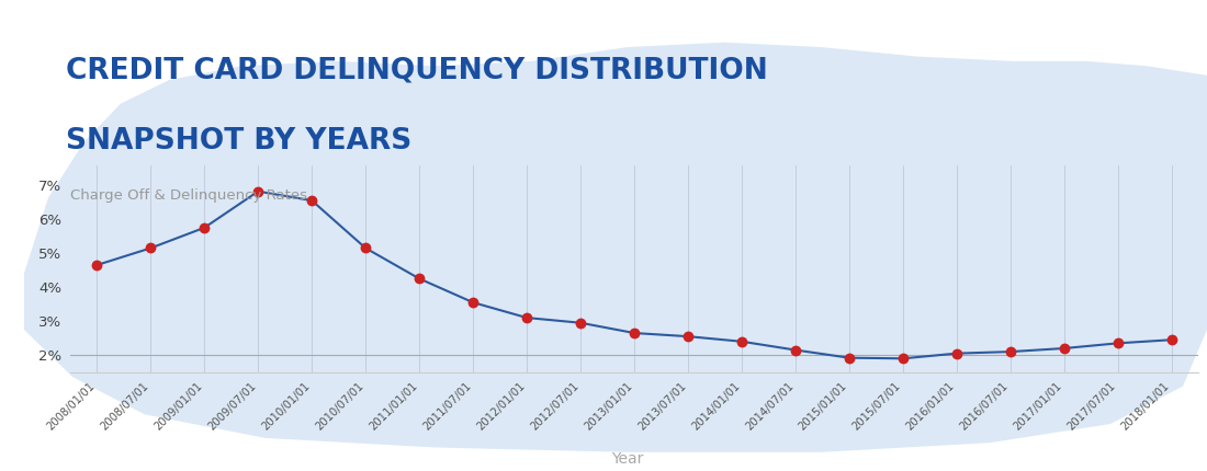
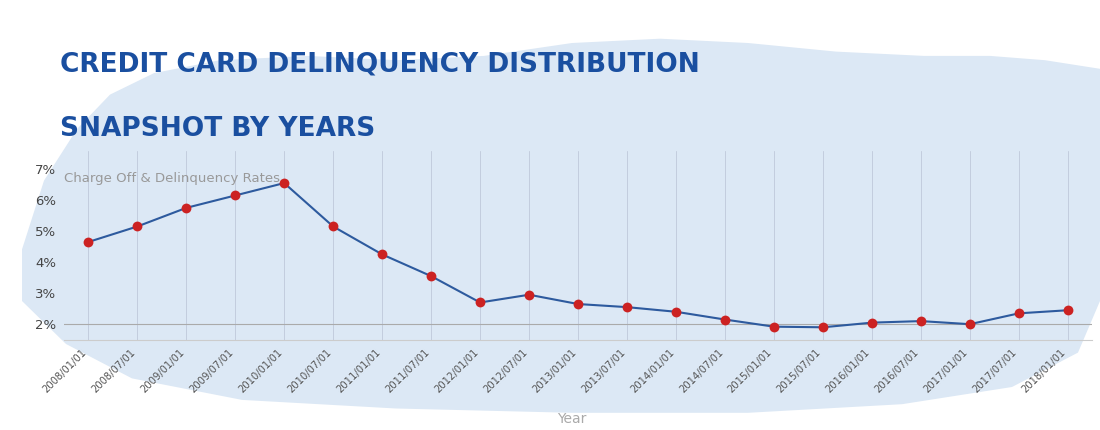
2009/07/01: 6.82% -> 6.15%
2012/01/01: 3.10% -> 2.70%
2017/01/01: 2.20% -> 2.00%
